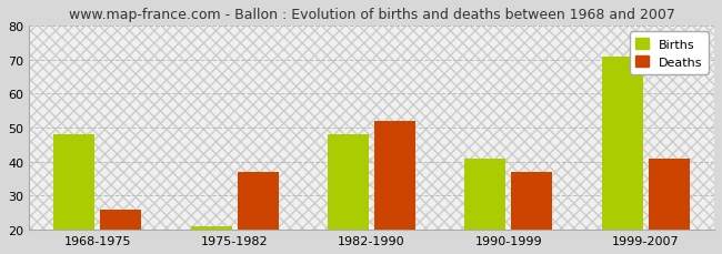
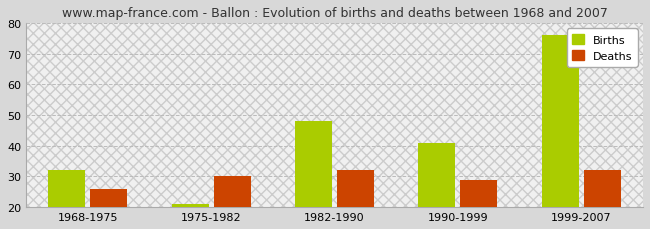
Births/1968-1975: 48 -> 32
Deaths/1975-1982: 37 -> 30
Deaths/1982-1990: 52 -> 32
Deaths/1990-1999: 37 -> 29
Births/1999-2007: 71 -> 76
Deaths/1999-2007: 41 -> 32
